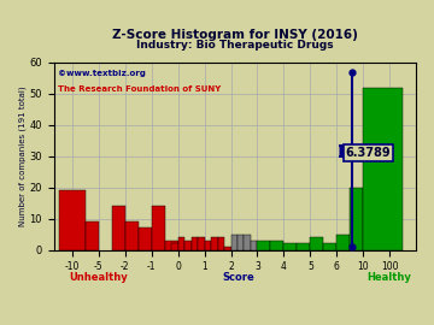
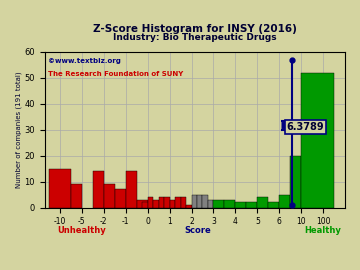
-10: 19 -> 15
